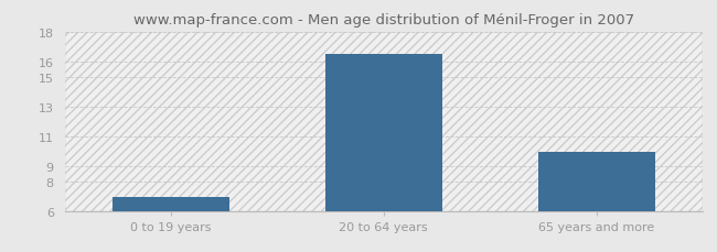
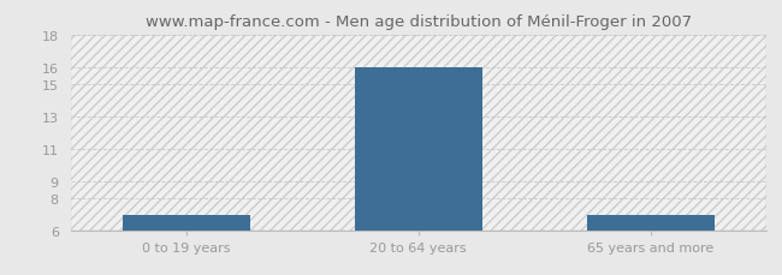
20 to 64 years: 16.5 -> 16.0
65 years and more: 10.0 -> 7.0
